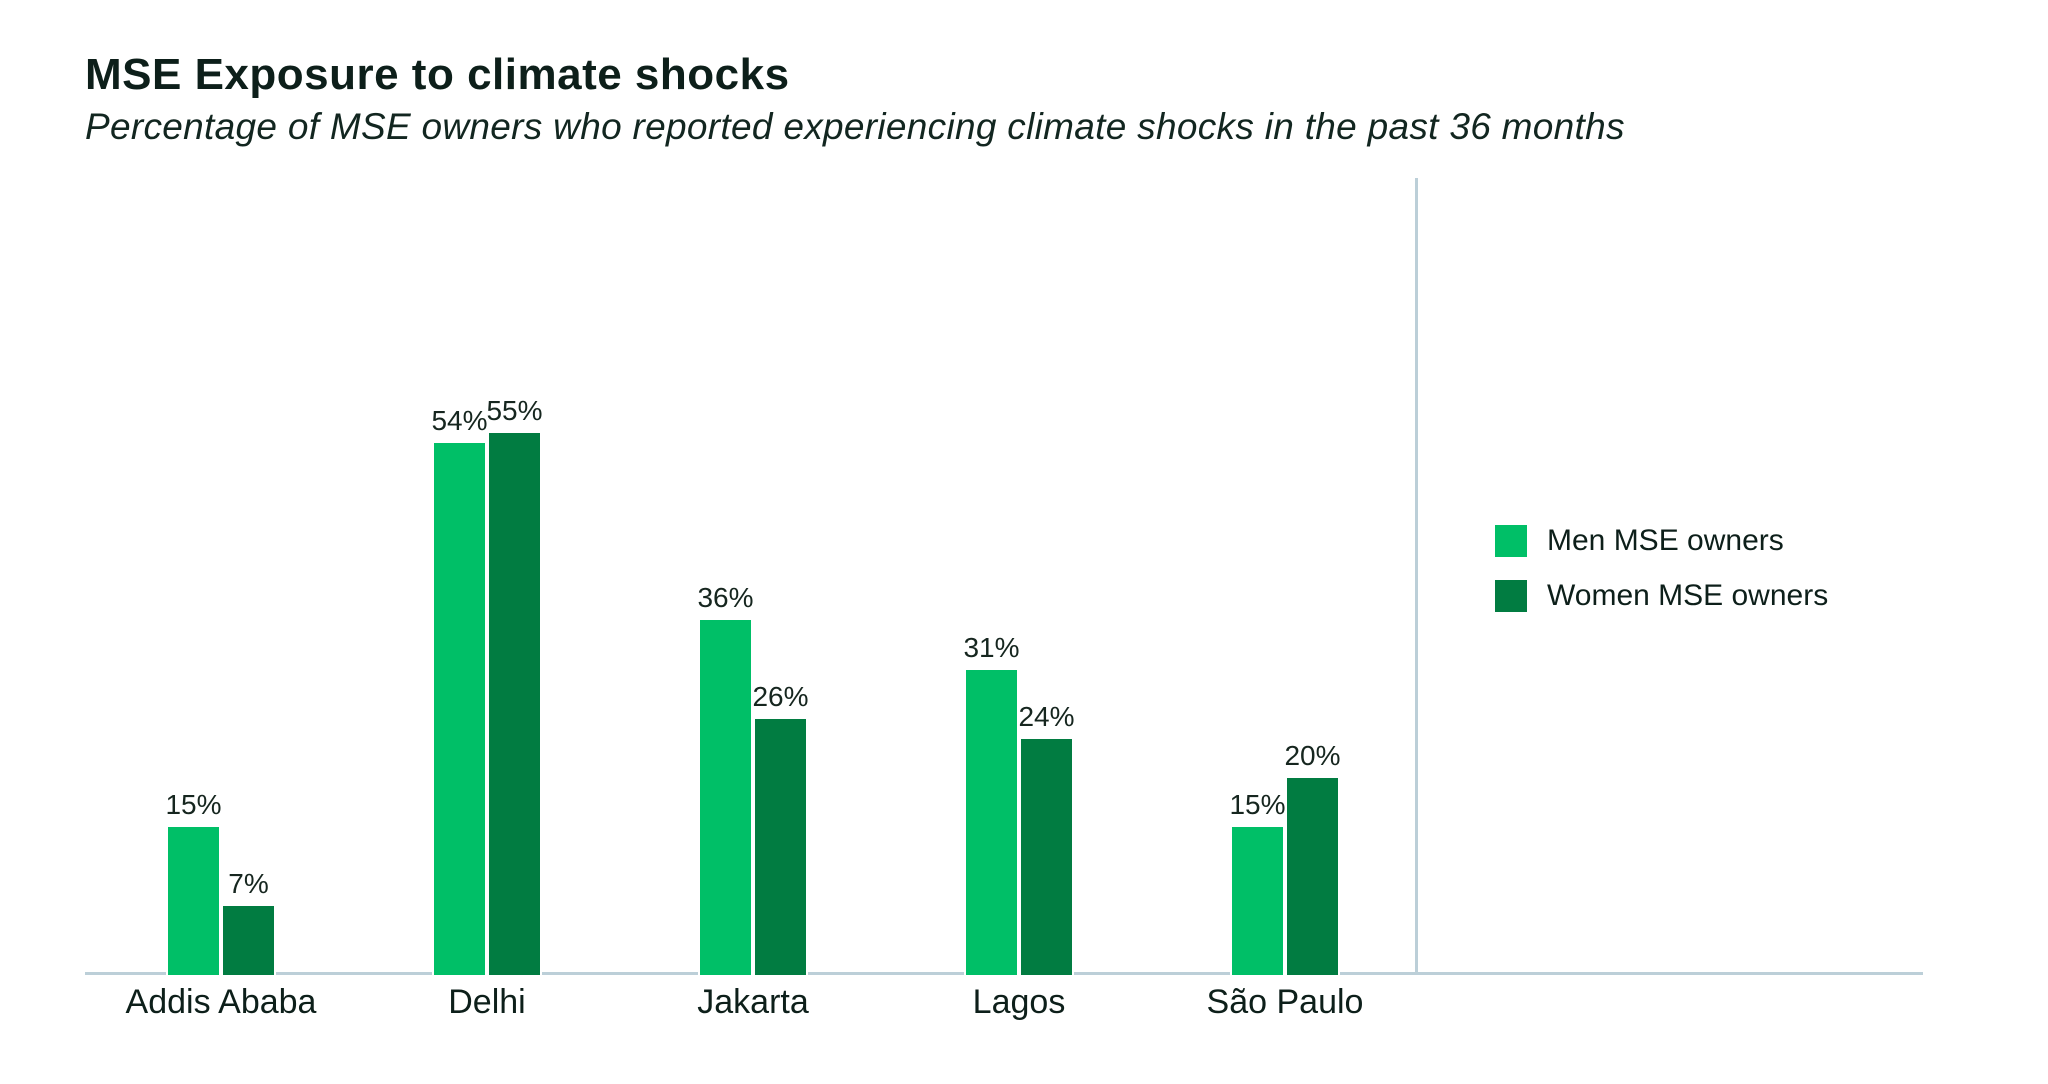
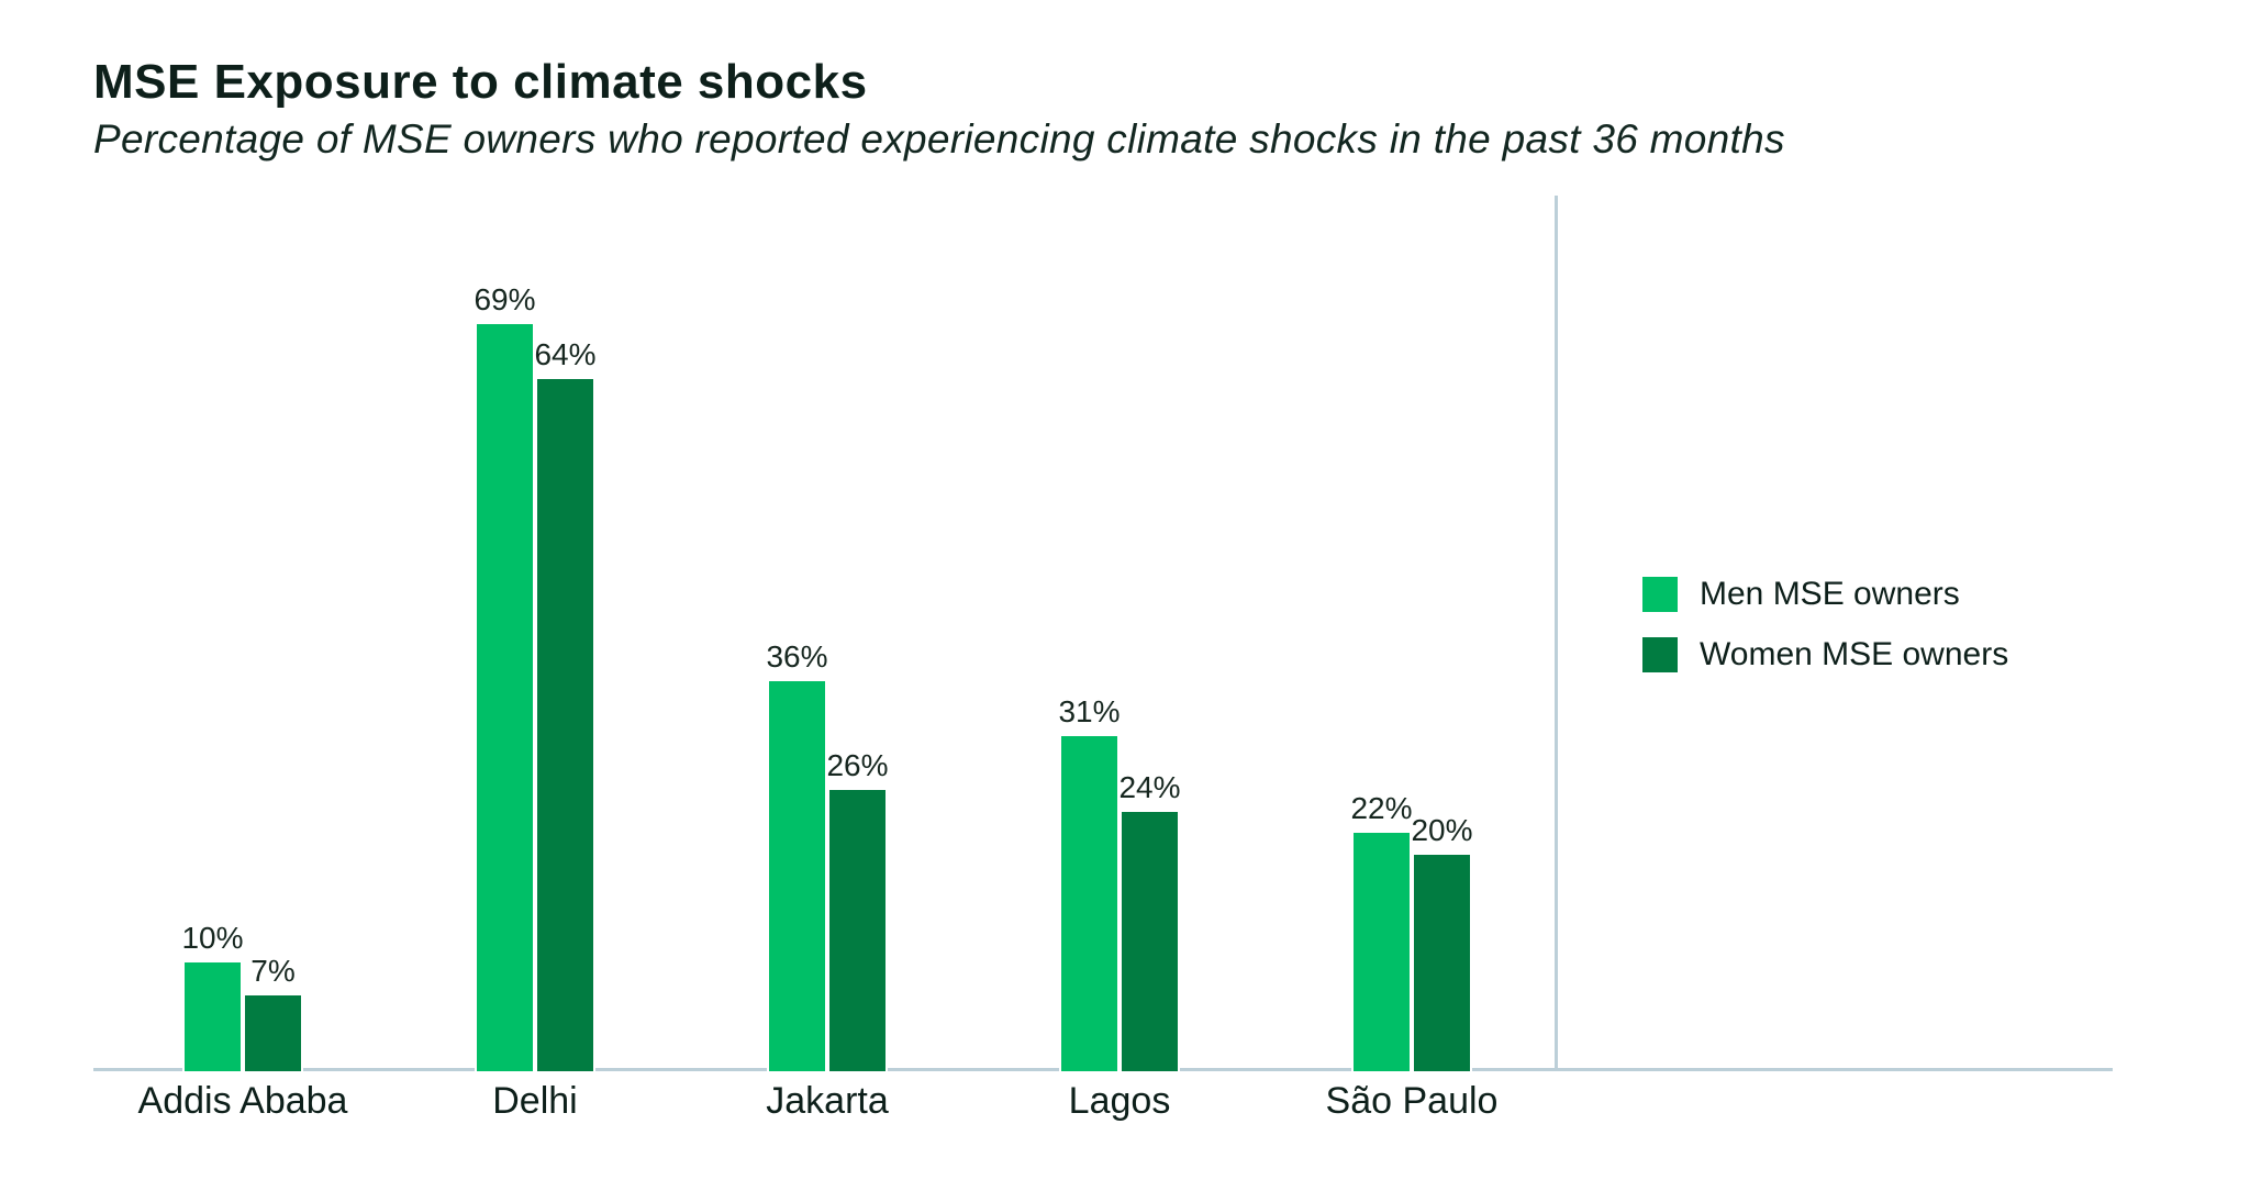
Men MSE owners/Addis Ababa: 15% -> 10%
Men MSE owners/Delhi: 54% -> 69%
Women MSE owners/Delhi: 55% -> 64%
Men MSE owners/São Paulo: 15% -> 22%
